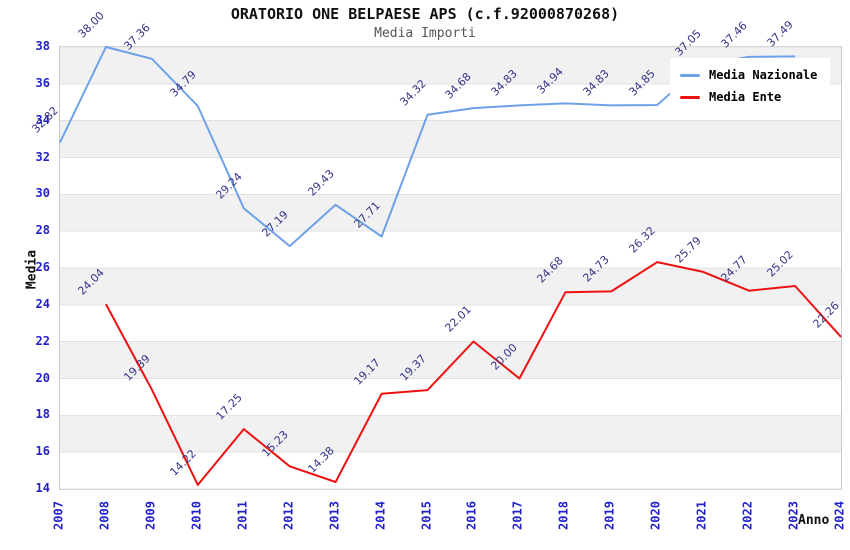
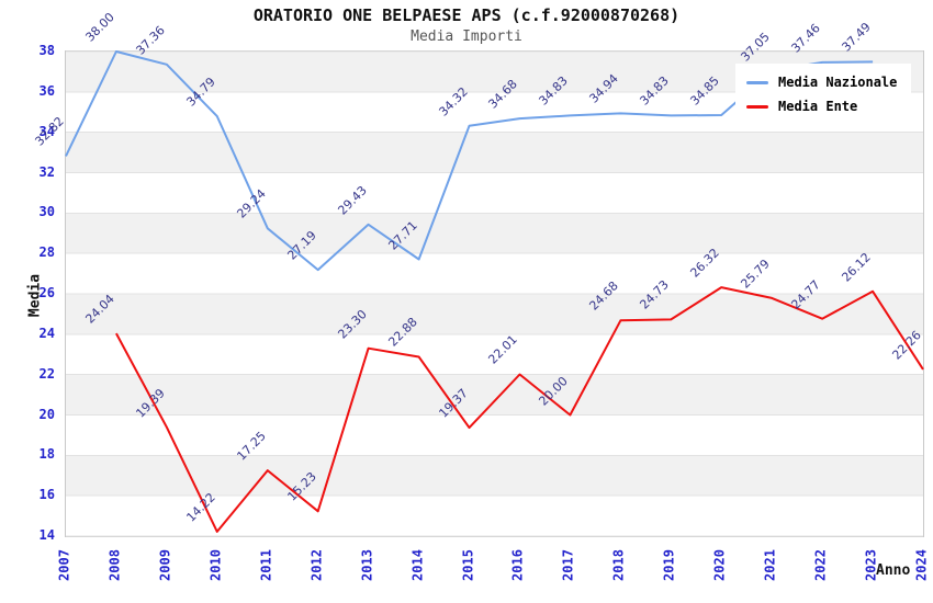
Media Ente/2013: 14.38 -> 23.30
Media Ente/2014: 19.17 -> 22.88
Media Ente/2023: 25.02 -> 26.12
